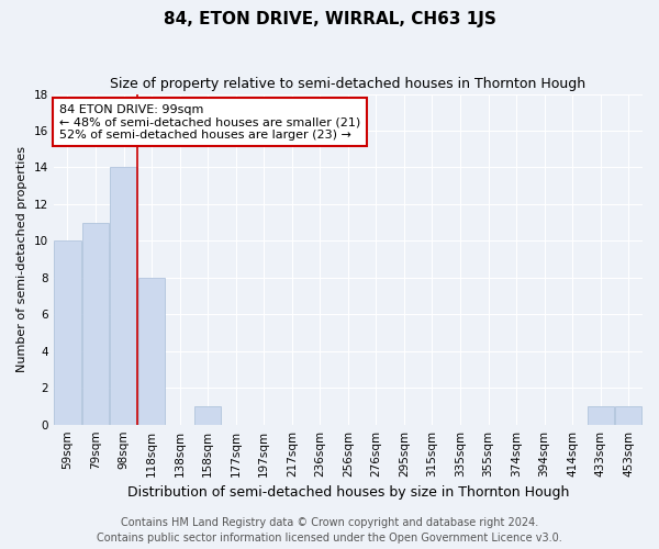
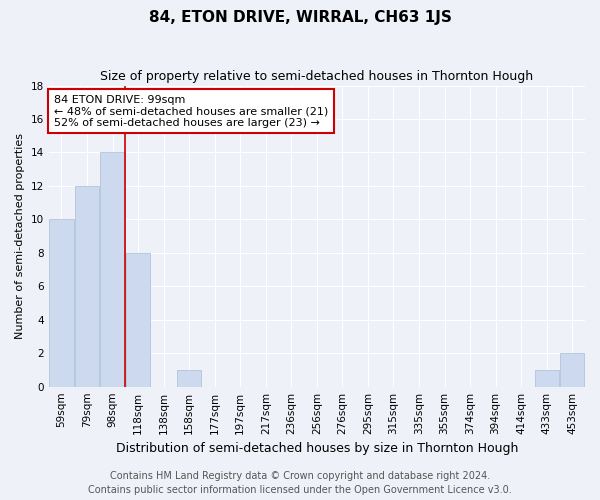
79sqm: 11 -> 12
453sqm: 1 -> 2
